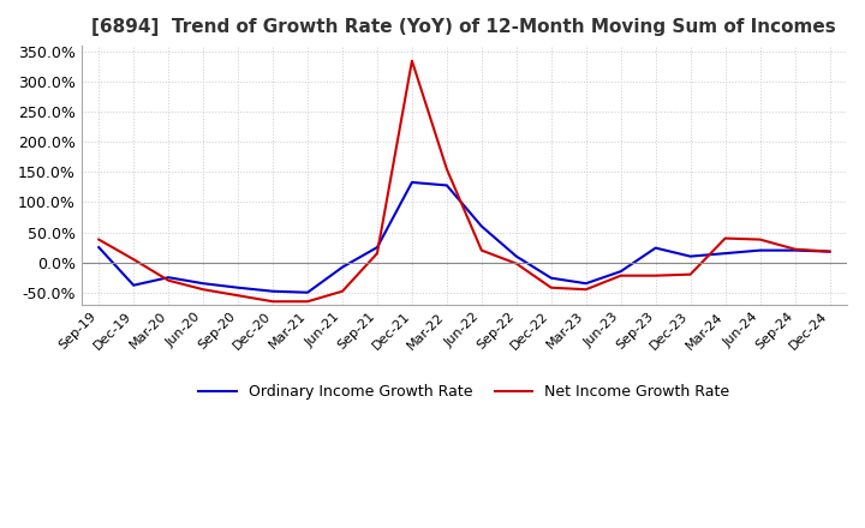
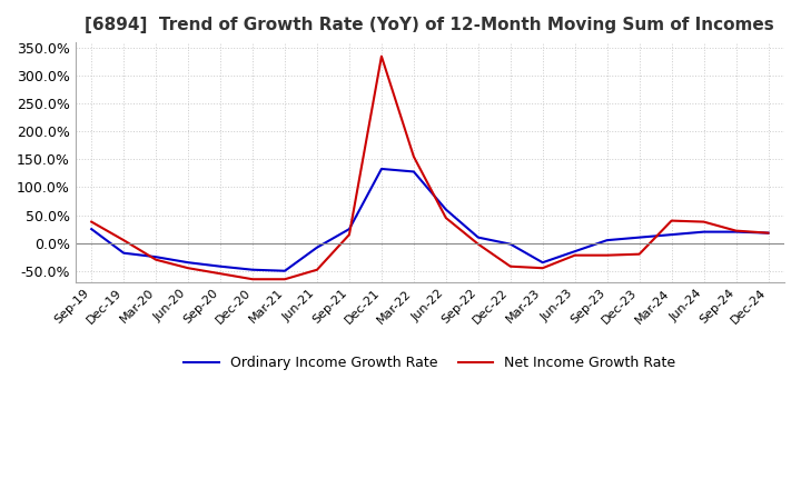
Ordinary Income Growth Rate/Dec-19: -38% -> -18%
Net Income Growth Rate/Jun-22: 20% -> 45%
Ordinary Income Growth Rate/Dec-22: -26% -> -2%
Ordinary Income Growth Rate/Sep-23: 24% -> 5%
